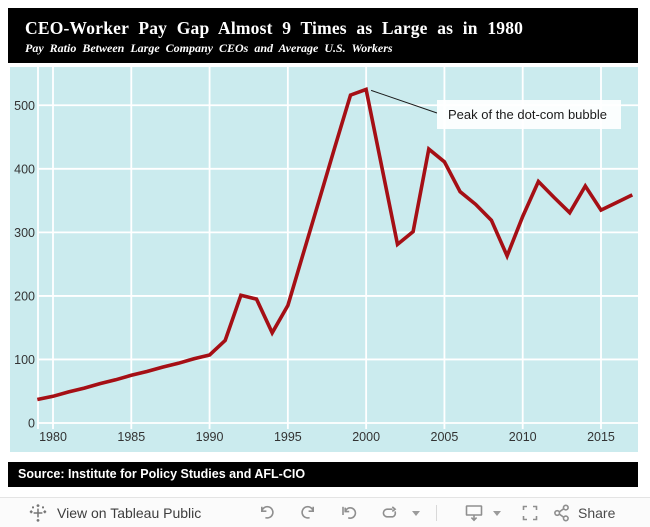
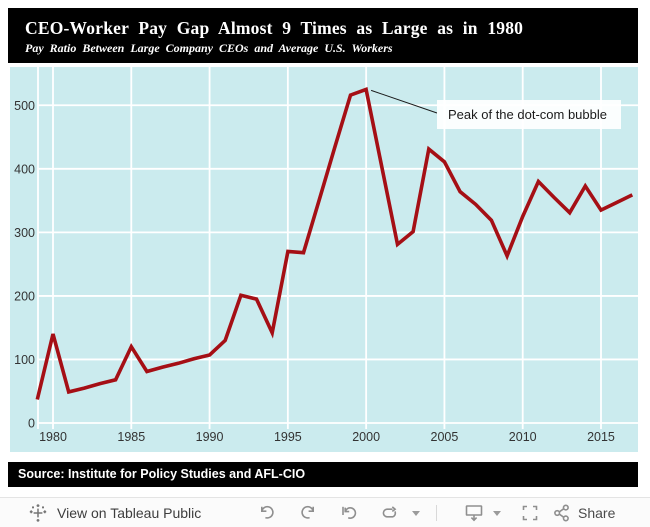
1980: 40 -> 140
1985: 80 -> 120
1995: 180 -> 270
